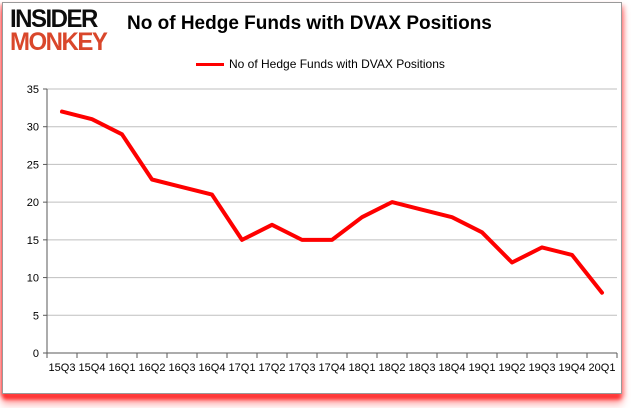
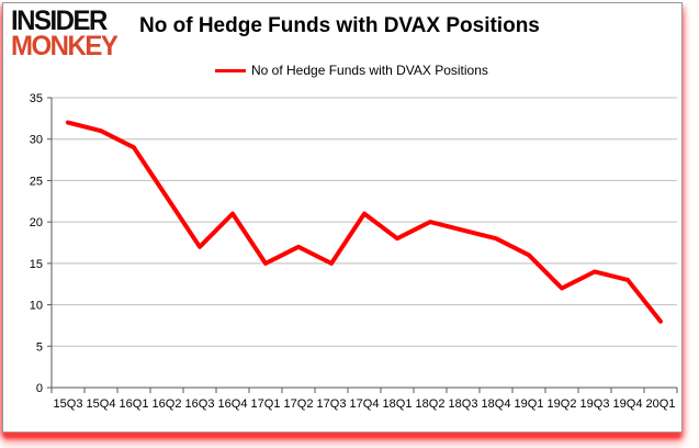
16Q3: 22 -> 17
17Q4: 15 -> 21
